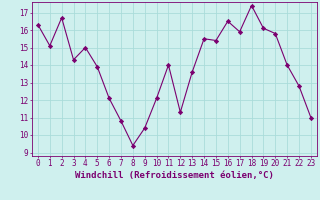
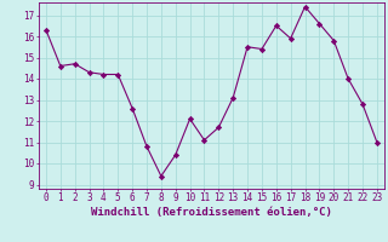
1: 15.1 -> 14.6
2: 16.7 -> 14.7
4: 15.0 -> 14.2
5: 13.9 -> 14.2
6: 12.1 -> 12.6
11: 14.0 -> 11.1
12: 11.3 -> 11.7
13: 13.6 -> 13.1
19: 16.1 -> 16.6
